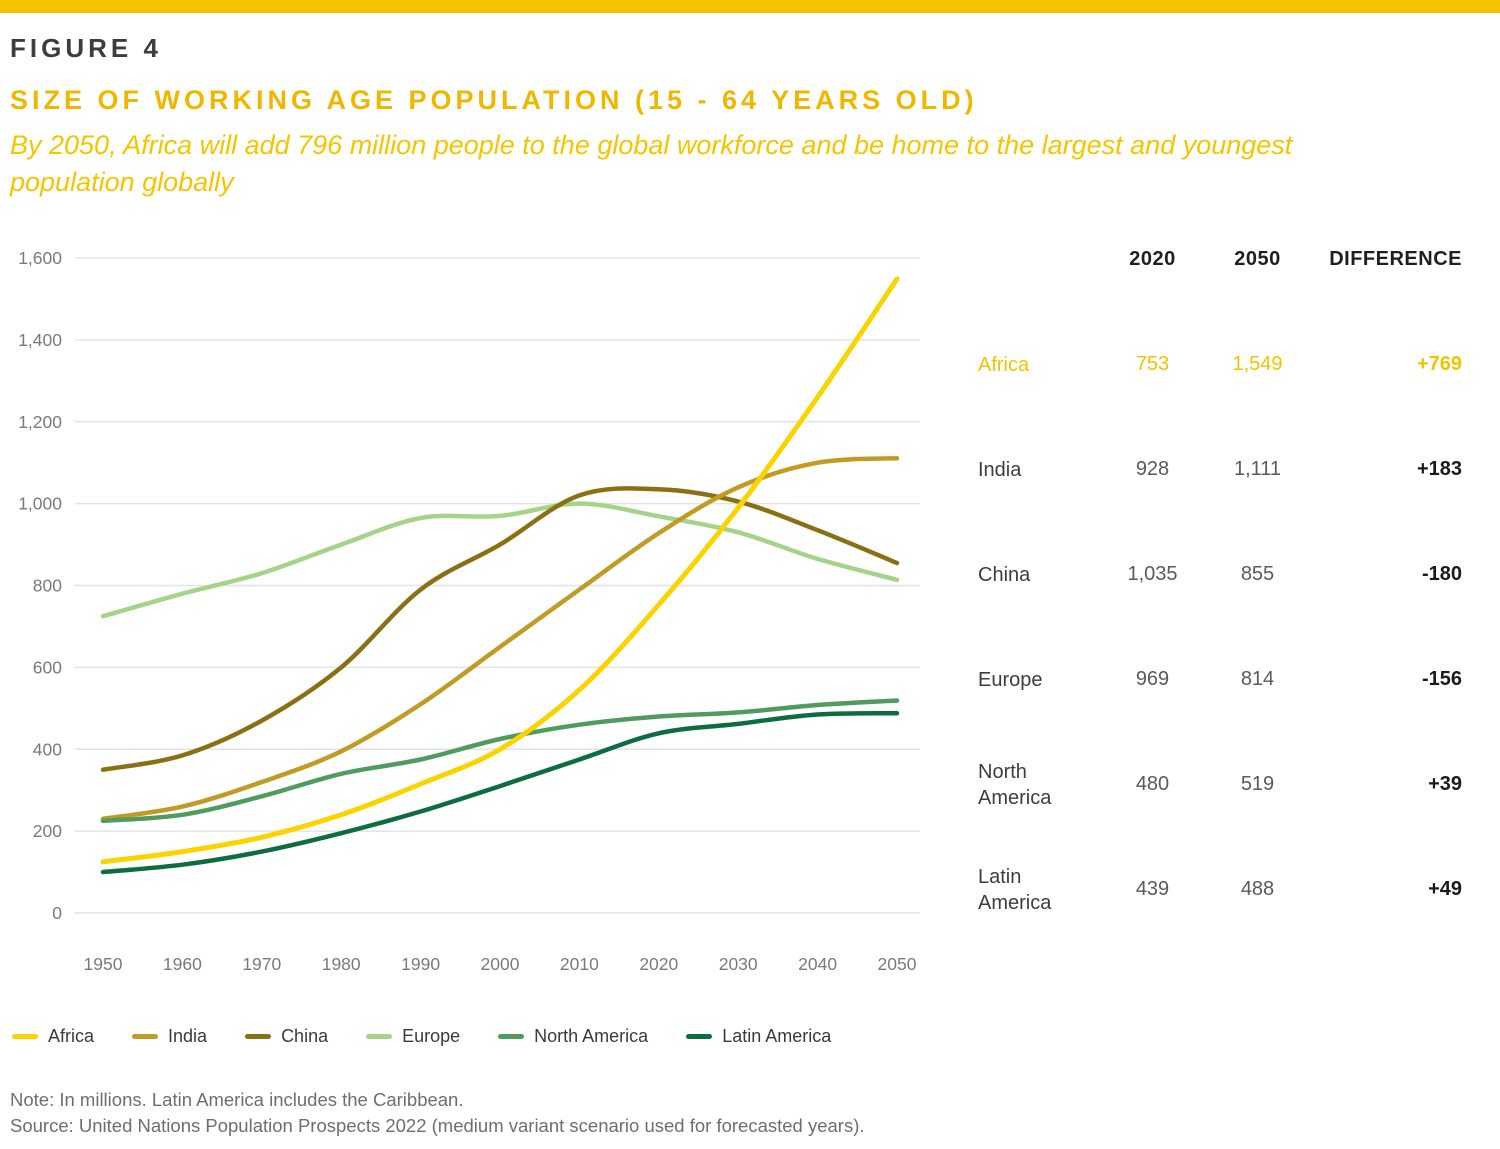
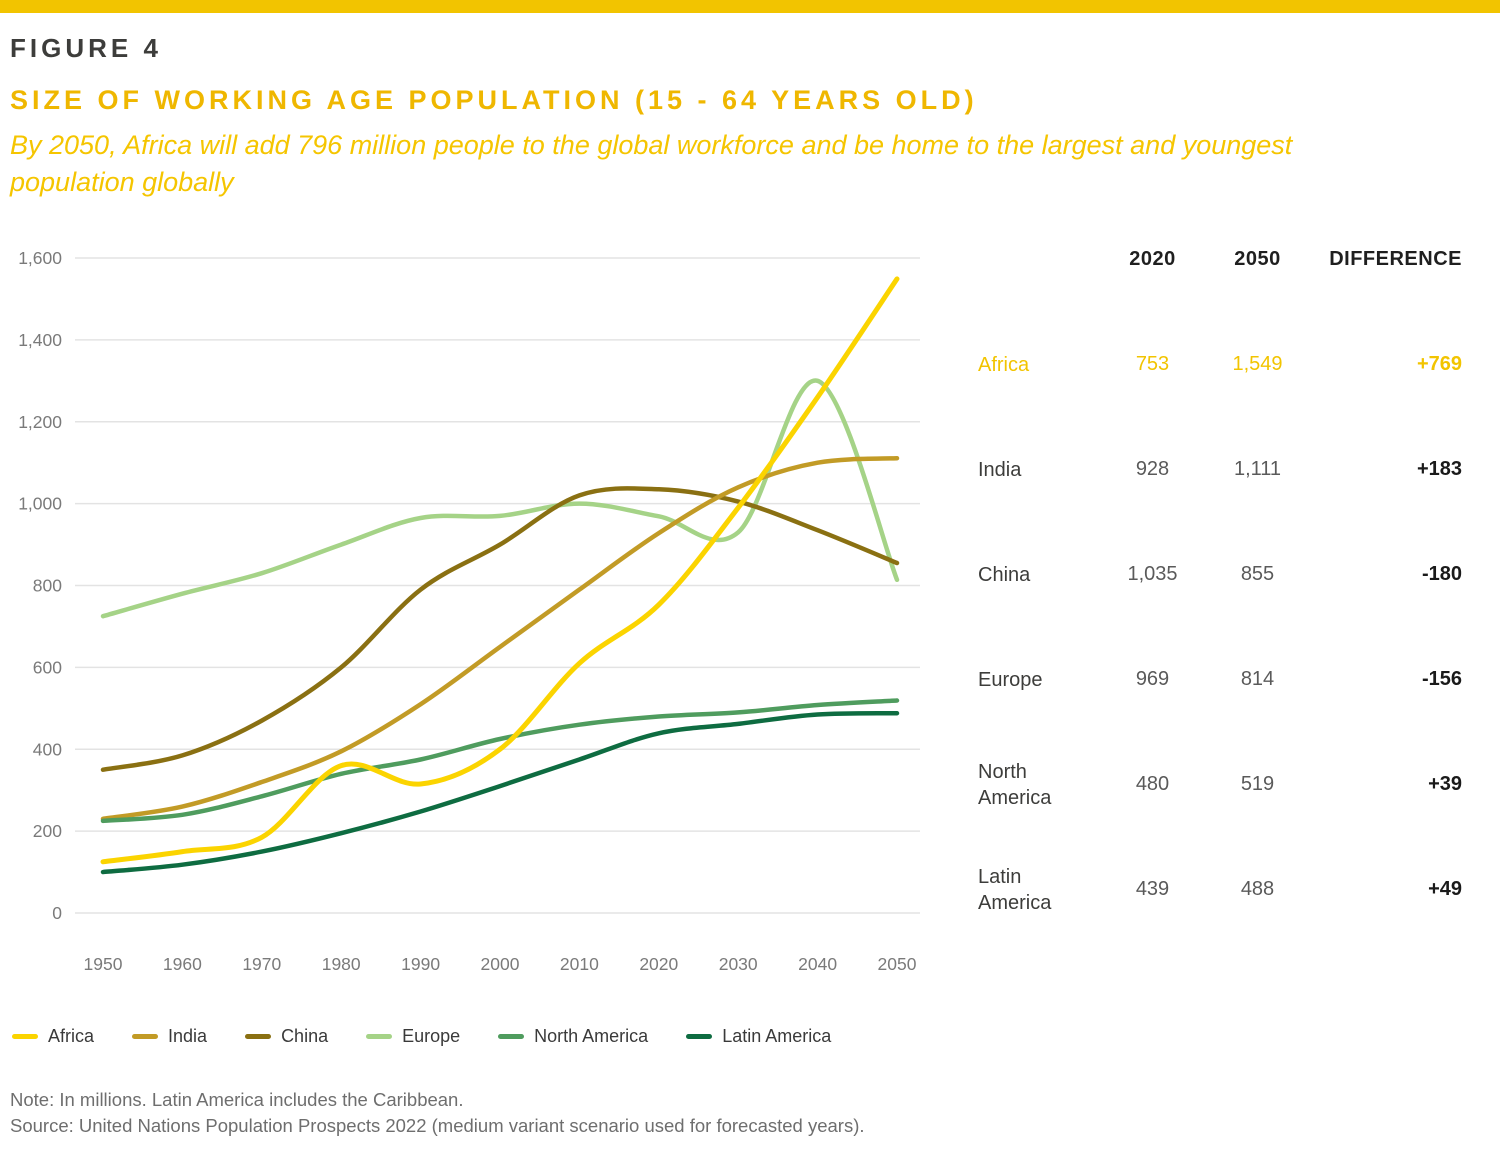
Africa/1980: 240 -> 360
Africa/2010: 540 -> 610
Europe/2040: 860 -> 1300
